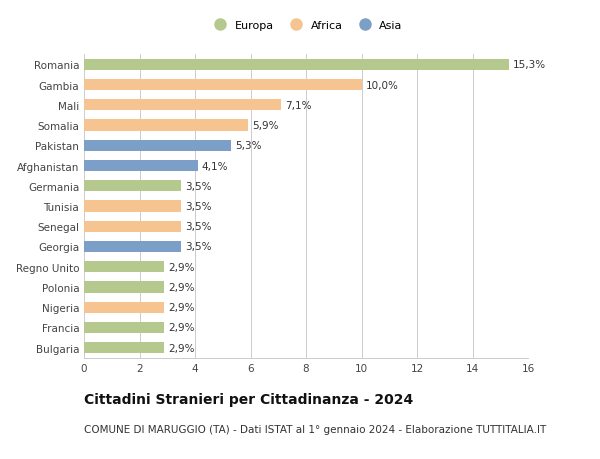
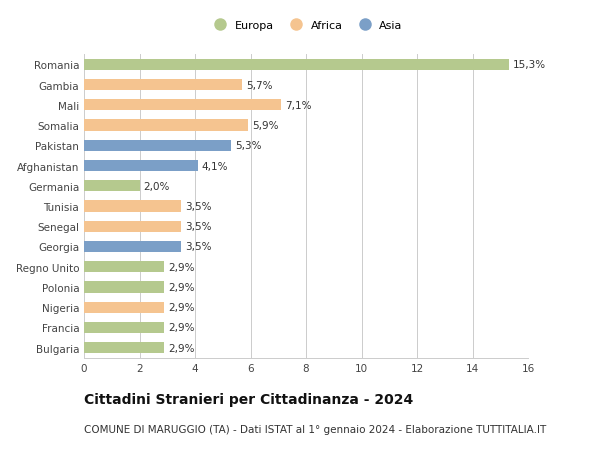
Gambia: 10,0% -> 5,7%
Germania: 3,5% -> 2,0%
